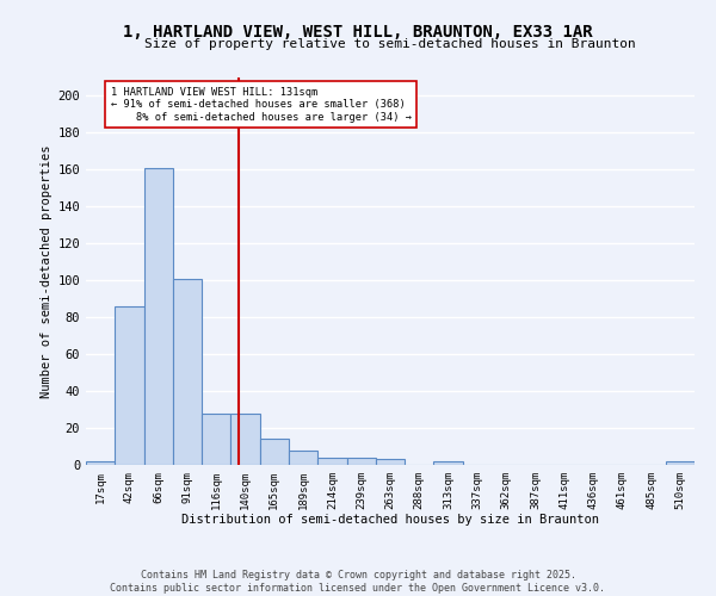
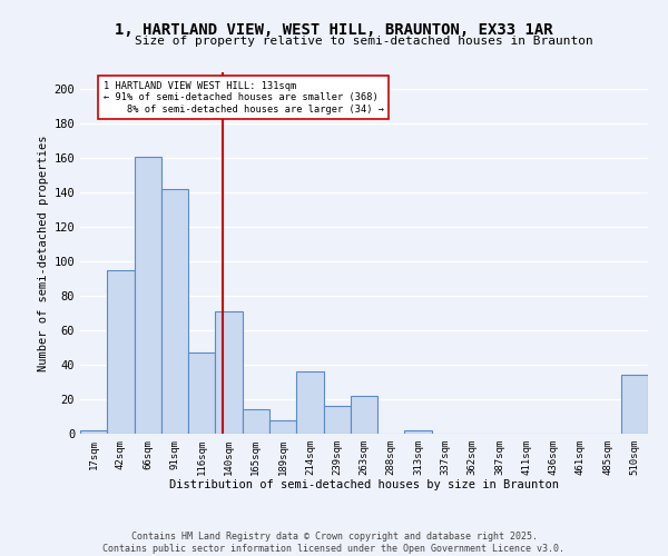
42sqm: 86 -> 95
91sqm: 101 -> 142
116sqm: 28 -> 47
140sqm: 28 -> 71
214sqm: 4 -> 36
239sqm: 4 -> 16
263sqm: 3 -> 22
510sqm: 2 -> 34
